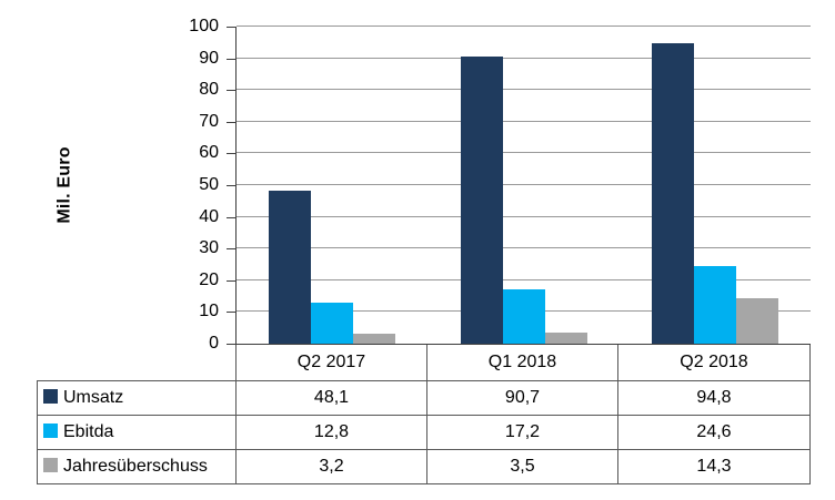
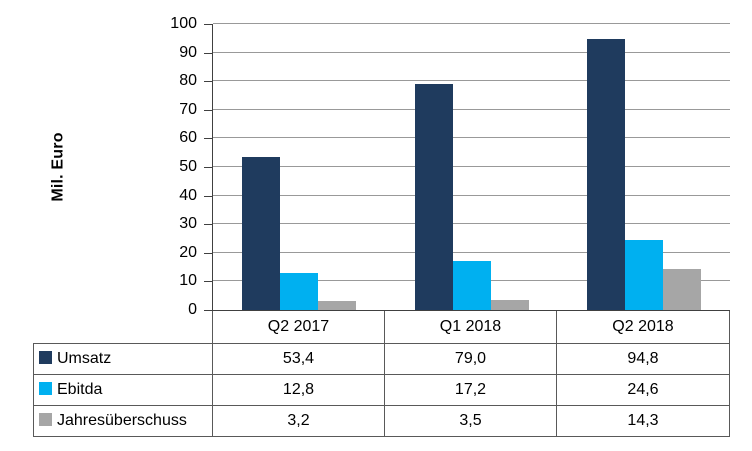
Umsatz/Q2 2017: 48,1 -> 53,4
Umsatz/Q1 2018: 90,7 -> 79,0
